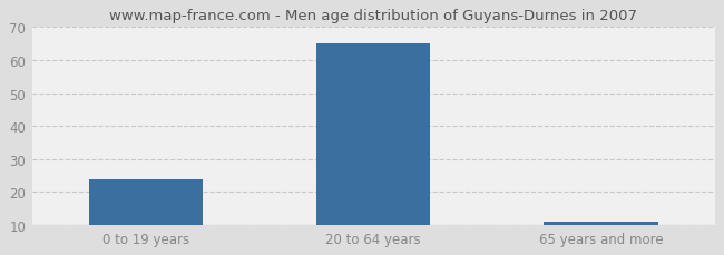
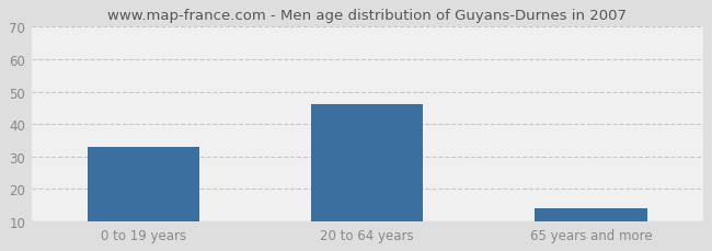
0 to 19 years: 24 -> 33
20 to 64 years: 65 -> 46
65 years and more: 11 -> 14
